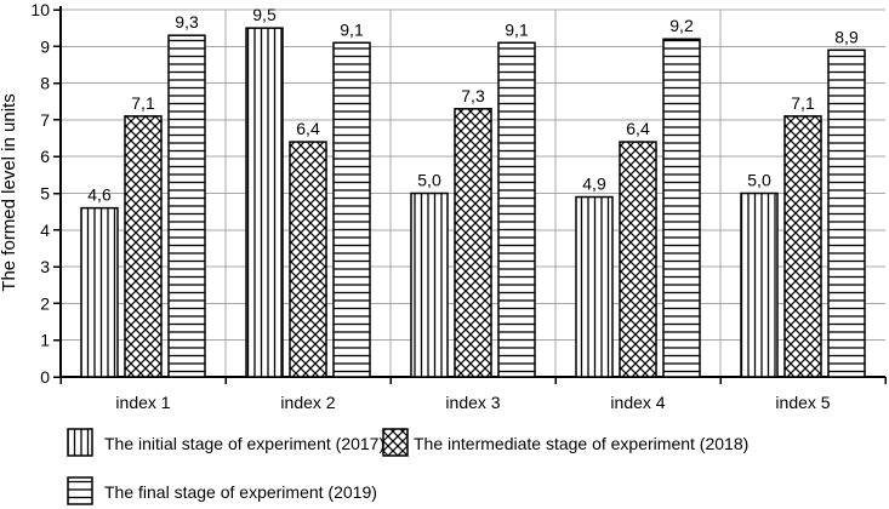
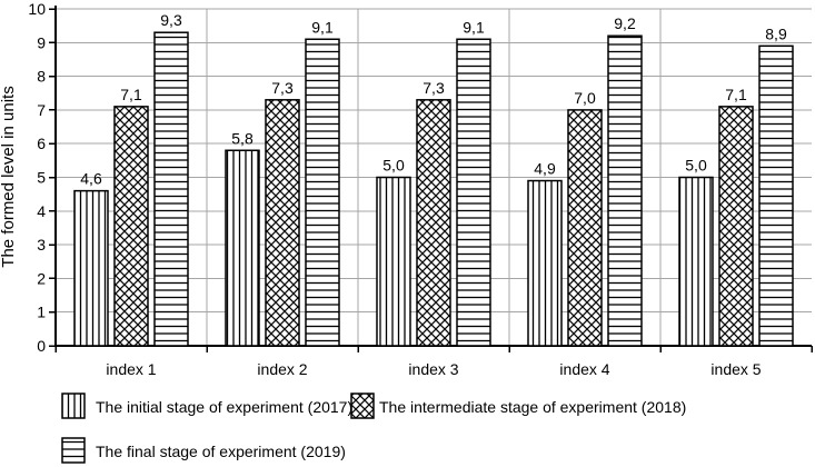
The initial stage of experiment (2017)/index 2: 9,5 -> 5,8
The intermediate stage of experiment (2018)/index 2: 6,4 -> 7,3
The intermediate stage of experiment (2018)/index 4: 6,4 -> 7,0
